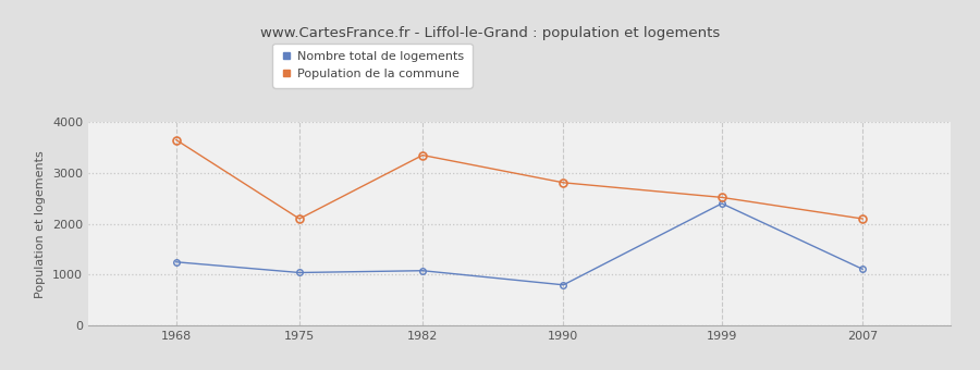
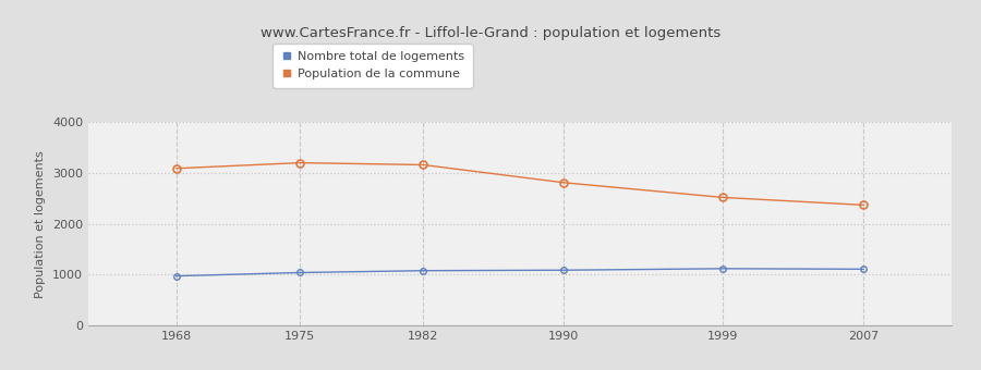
Nombre total de logements/1968: 1250 -> 980
Population de la commune/1968: 3650 -> 3090
Population de la commune/1975: 2100 -> 3200
Population de la commune/1982: 3350 -> 3160
Nombre total de logements/1990: 800 -> 1090
Nombre total de logements/1999: 2400 -> 1120
Population de la commune/2007: 2100 -> 2370
